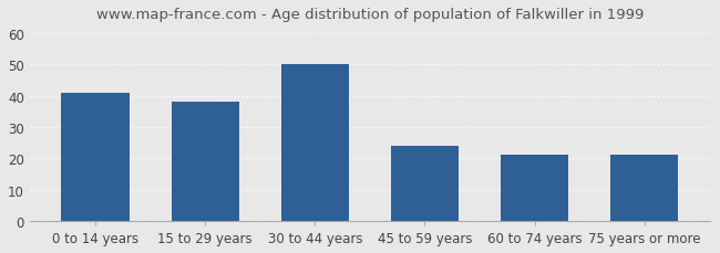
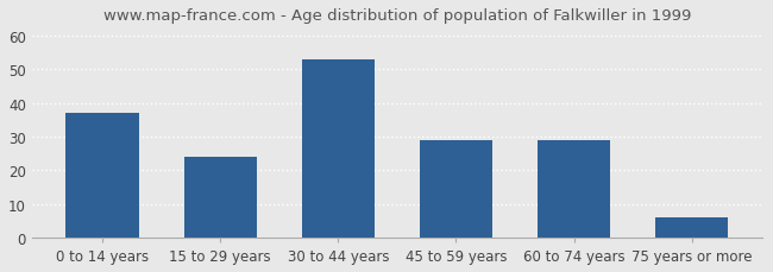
0 to 14 years: 41 -> 37
15 to 29 years: 38 -> 24
30 to 44 years: 50 -> 53
45 to 59 years: 24 -> 29
60 to 74 years: 21 -> 29
75 years or more: 21 -> 6
